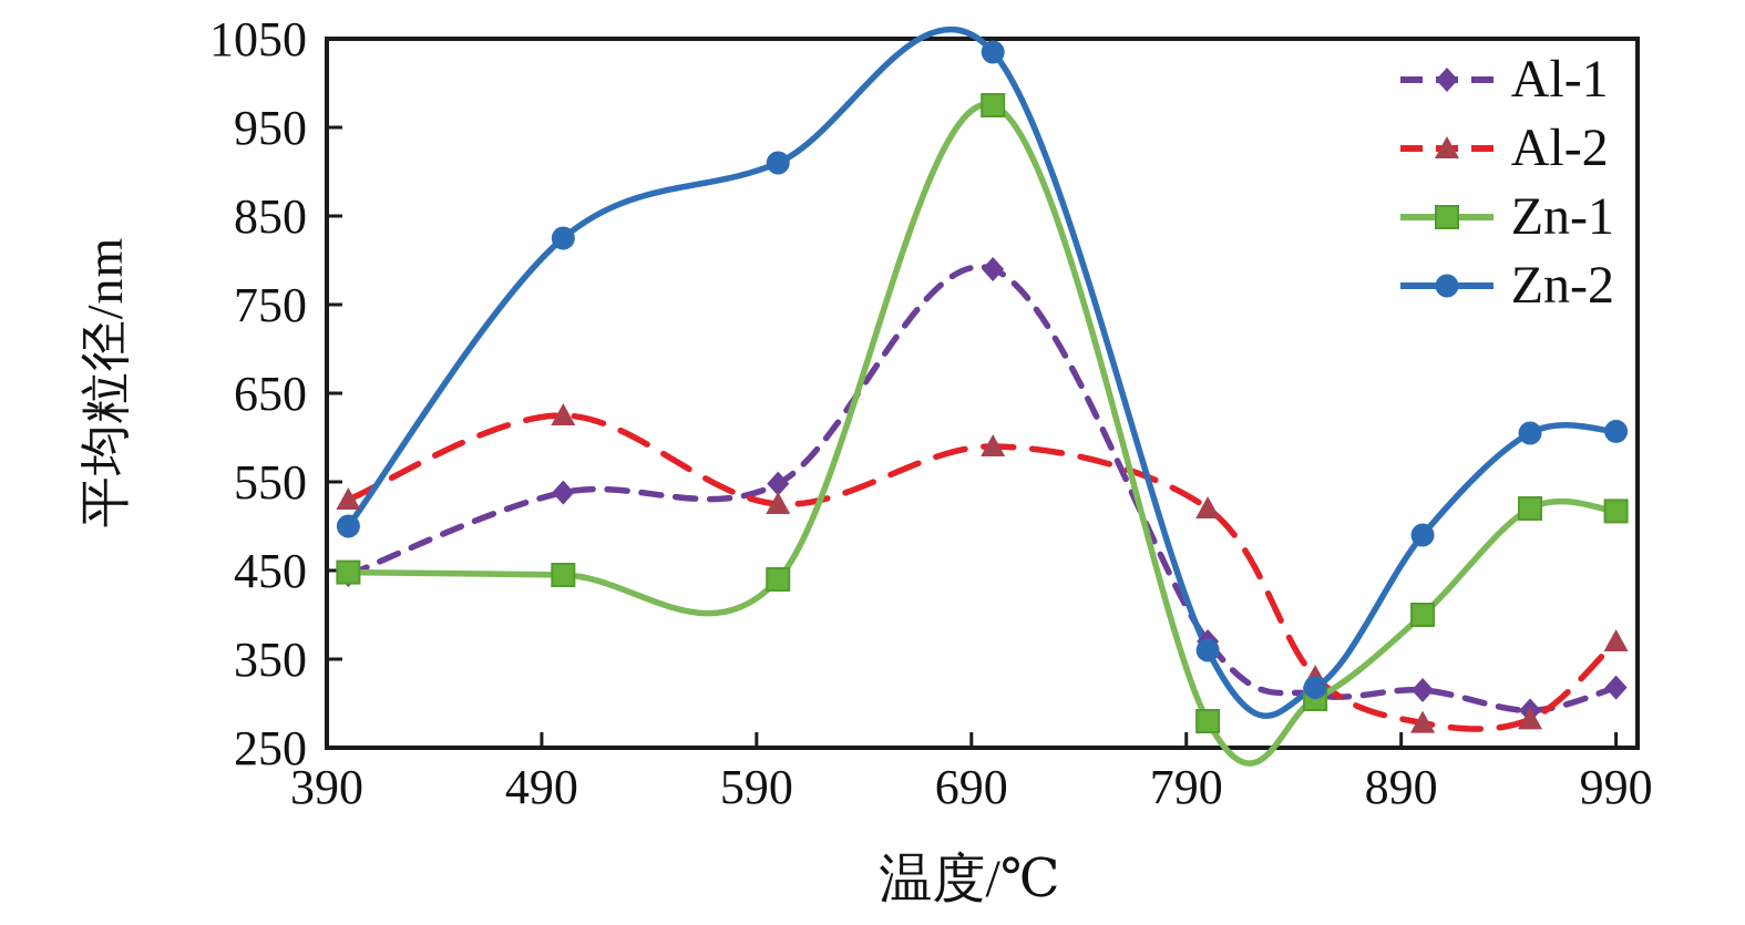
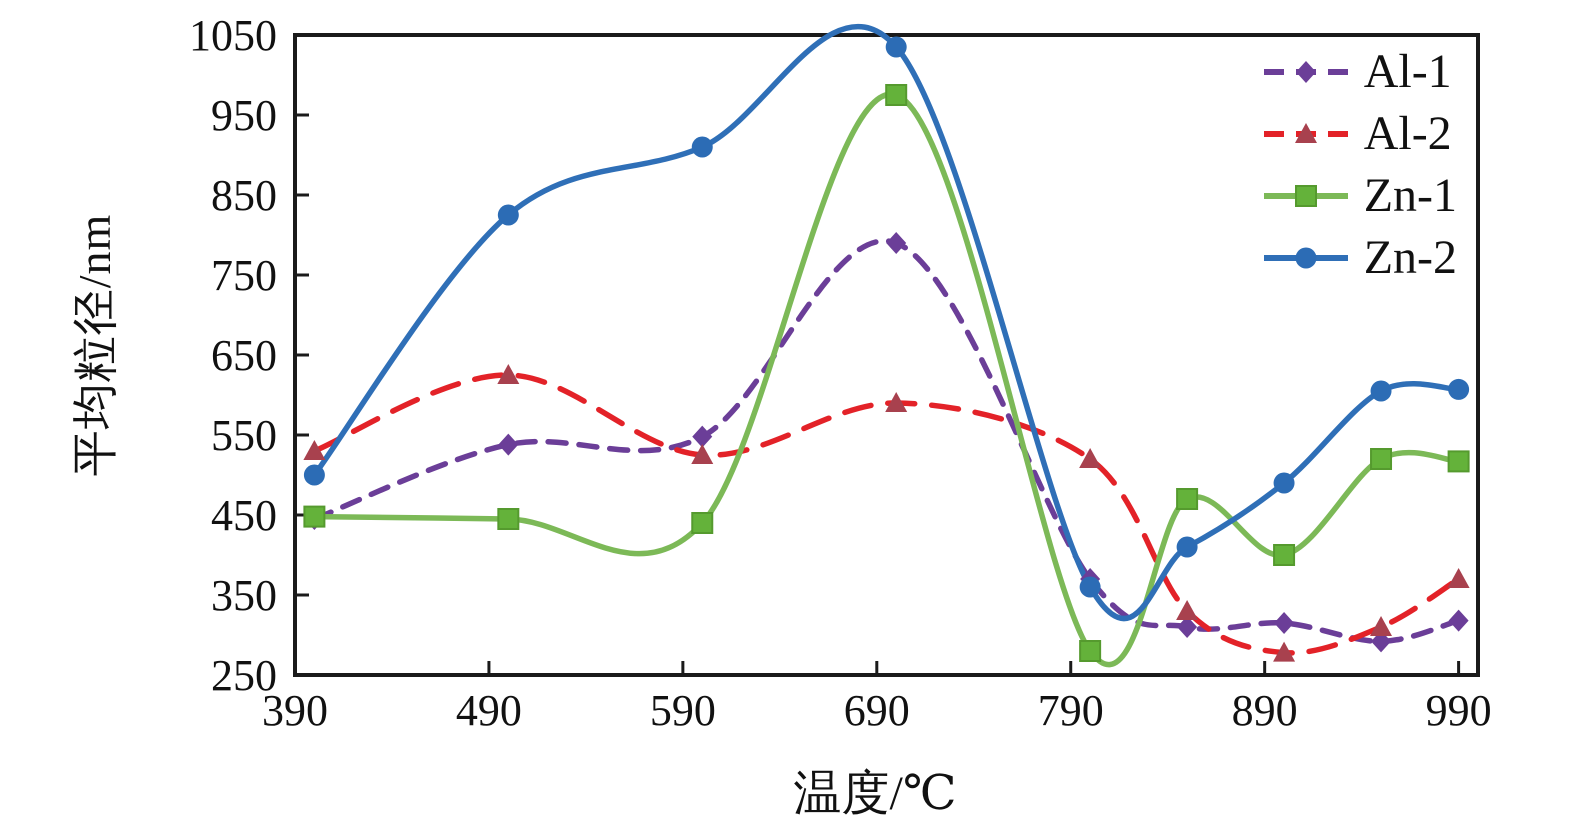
Zn-1/850: 300 -> 470
Zn-2/850: 320 -> 410
Al-2/950: 280 -> 310
